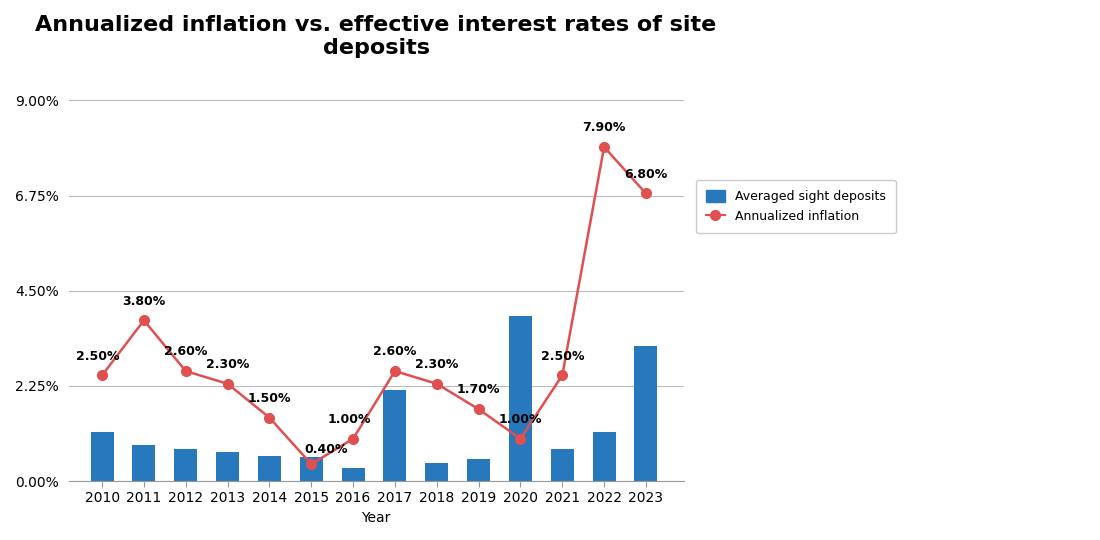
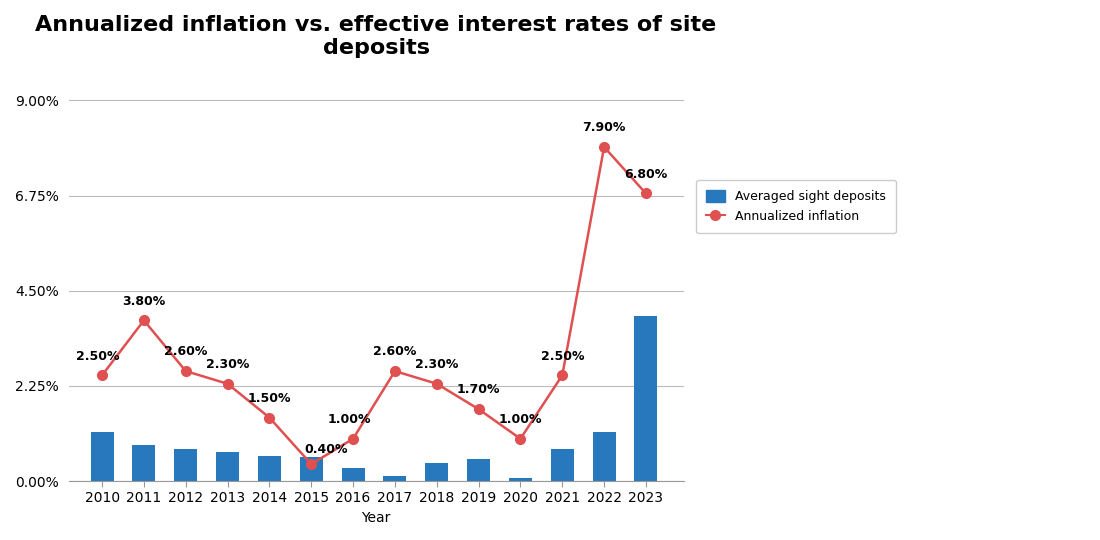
Averaged sight deposits/2017: 2.15% -> 0.12%
Averaged sight deposits/2020: 3.90% -> 0.08%
Averaged sight deposits/2023: 3.20% -> 3.90%
